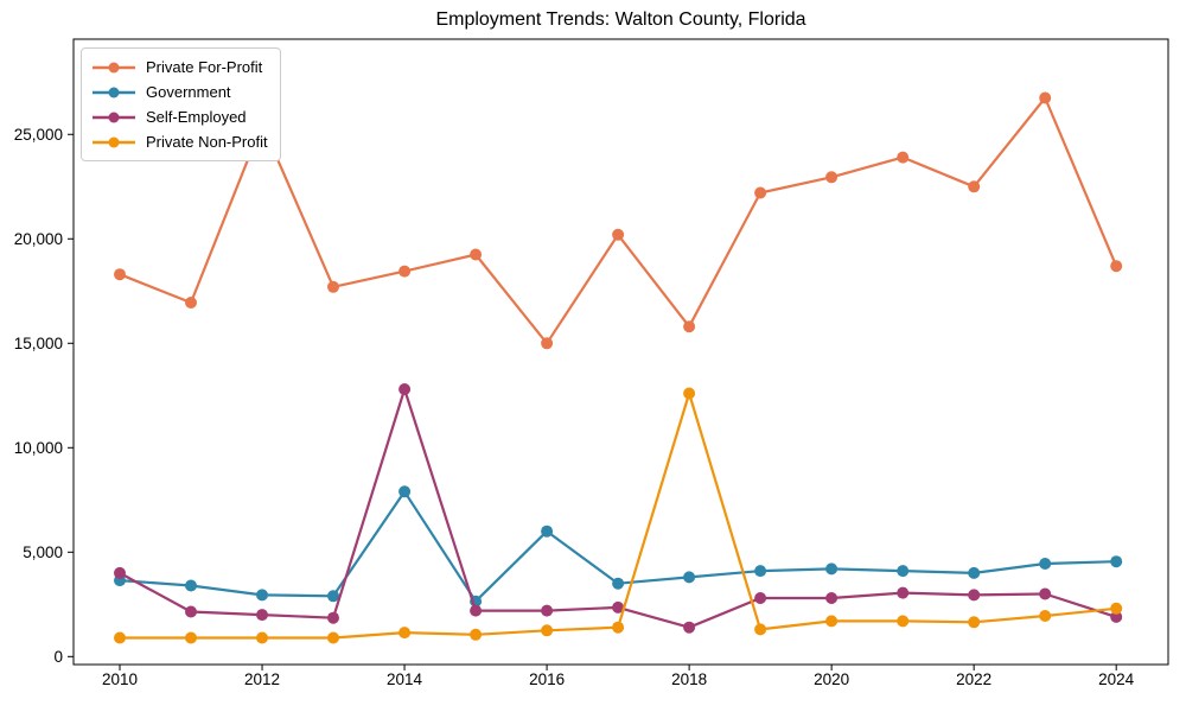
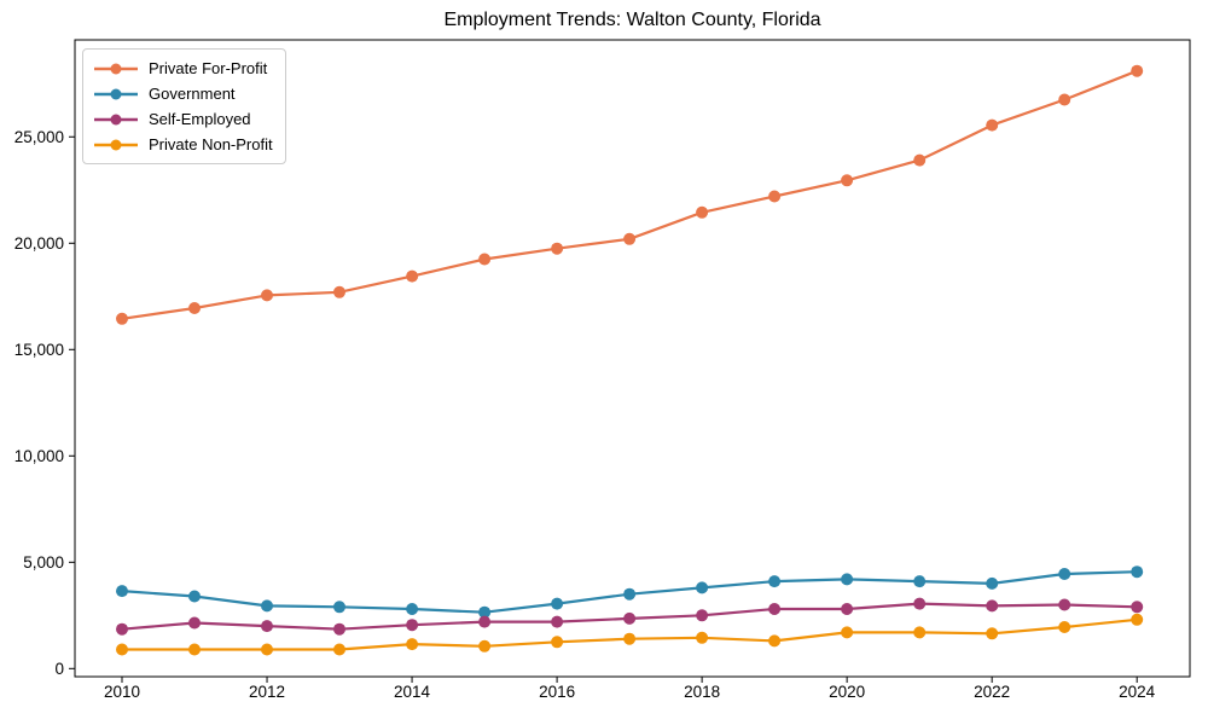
Private For-Profit/2010: 18300 -> 16400
Self-Employed/2010: 4000 -> 1800
Private For-Profit/2012: 25500 -> 17600
Government/2014: 7900 -> 2800
Self-Employed/2014: 12800 -> 2000
Private For-Profit/2016: 15000 -> 19800
Government/2016: 6000 -> 3000
Private For-Profit/2018: 15800 -> 21400
Self-Employed/2018: 1400 -> 2500
Private Non-Profit/2018: 12600 -> 1400
Private For-Profit/2022: 22500 -> 25600
Private For-Profit/2024: 18700 -> 28100
Self-Employed/2024: 1900 -> 2900
